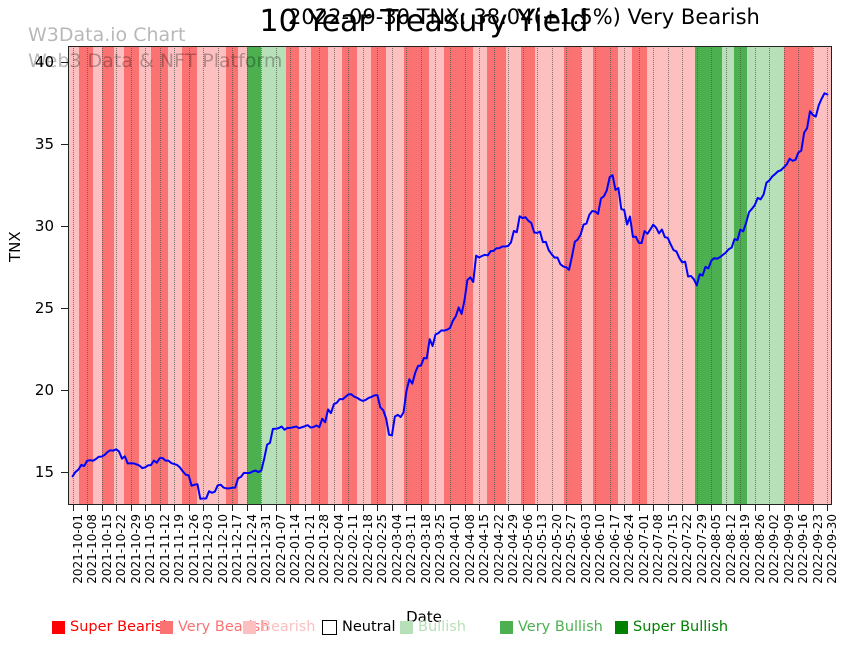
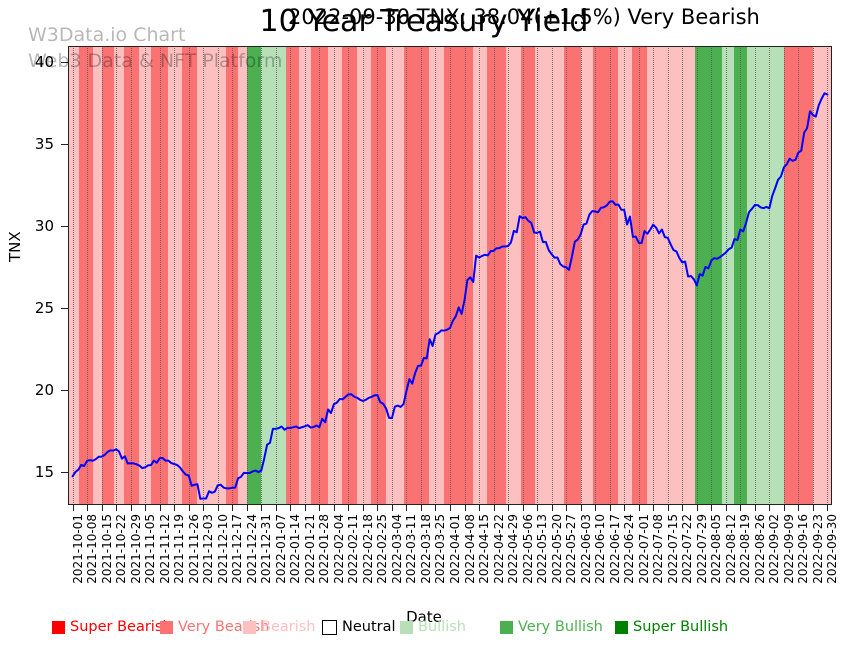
2022-03-04: 17.2 -> 18.3
2022-06-17: 33.0 -> 31.5
2022-09-02: 32.8 -> 31.1
